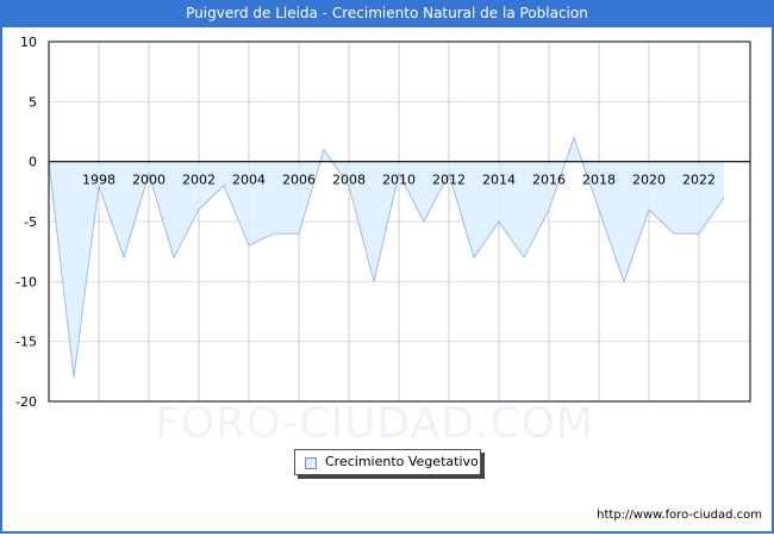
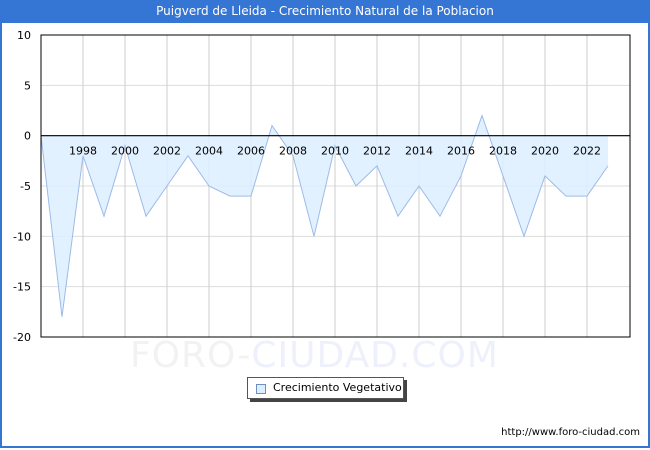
2002: -4 -> -5
2004: -7 -> -5
2012: -1 -> -3
